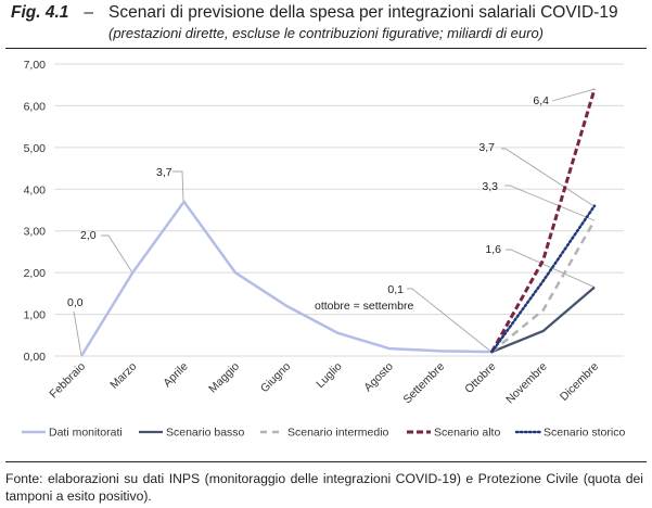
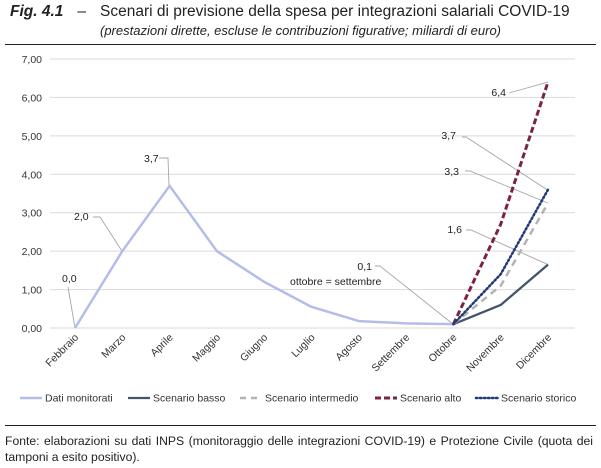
Scenario alto/Novembre: 2,3 -> 2,7
Scenario storico/Novembre: 1,8 -> 1,4
